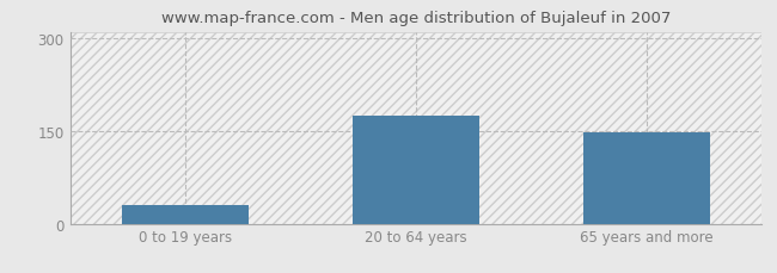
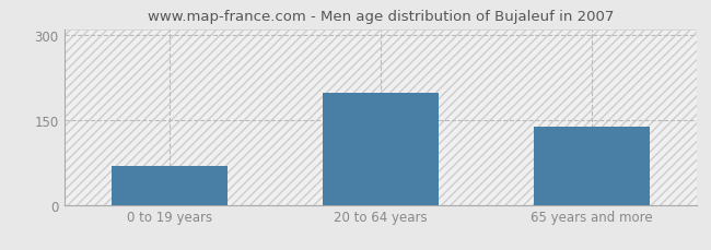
0 to 19 years: 30 -> 68
20 to 64 years: 175 -> 198
65 years and more: 148 -> 138
